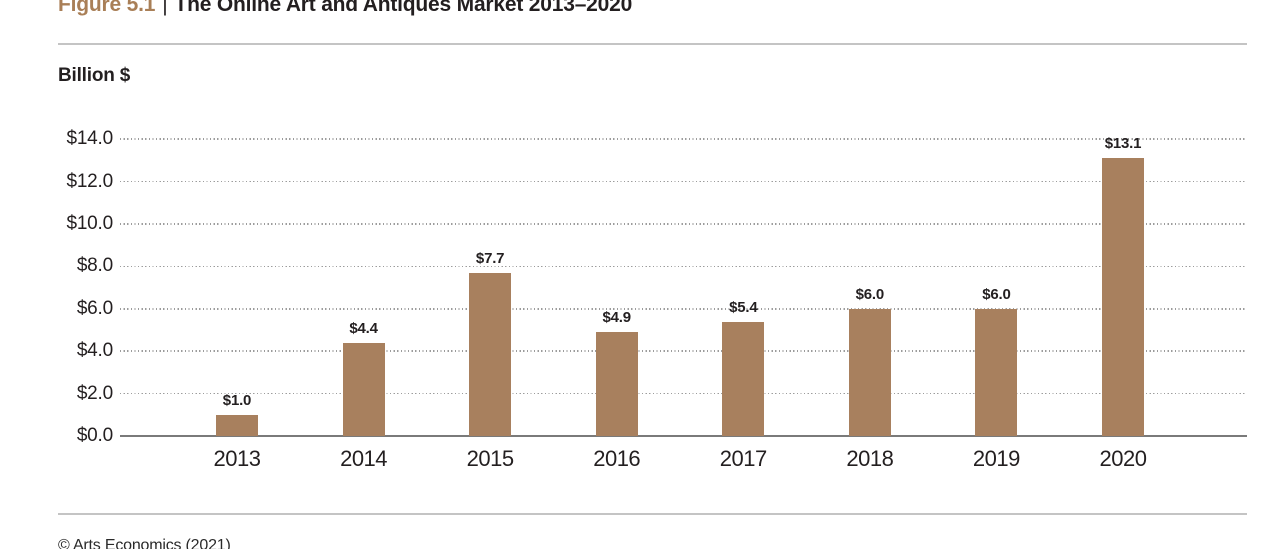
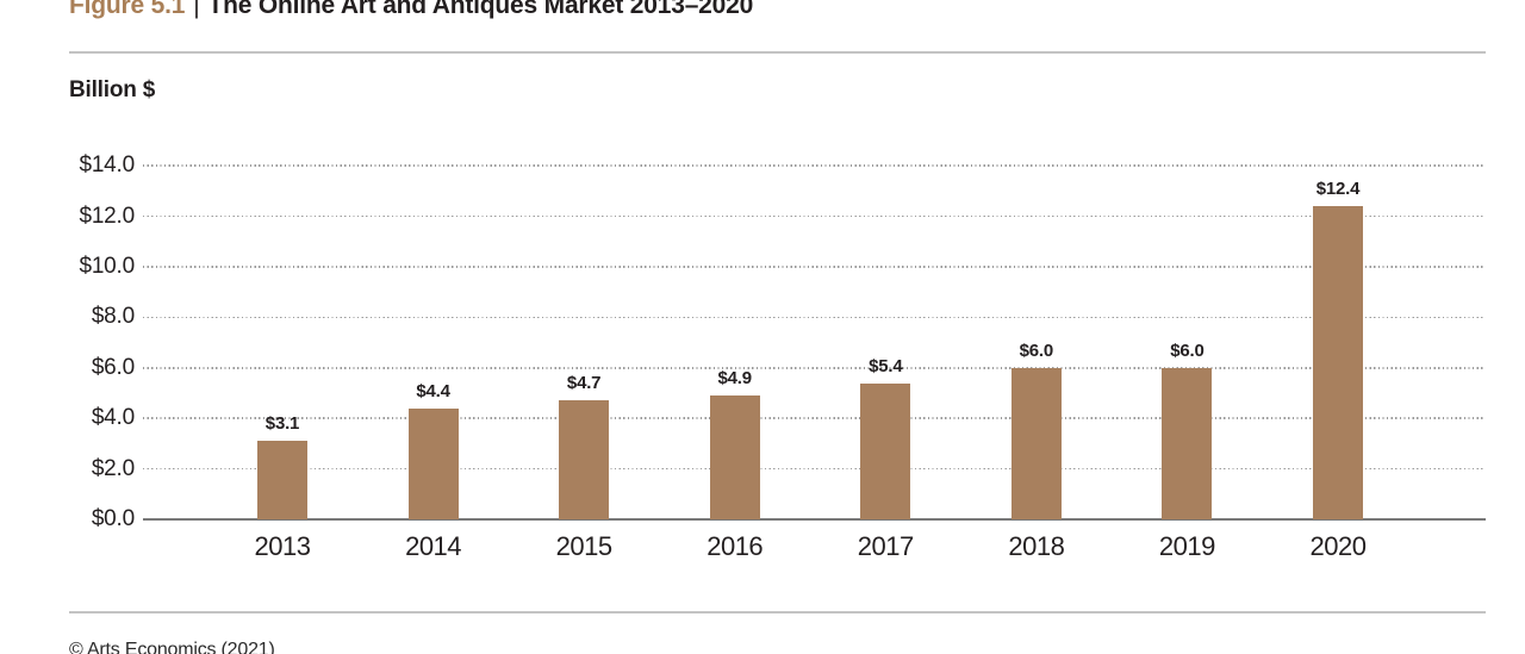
2013: $1.0 -> $3.1
2015: $7.7 -> $4.7
2020: $13.1 -> $12.4
